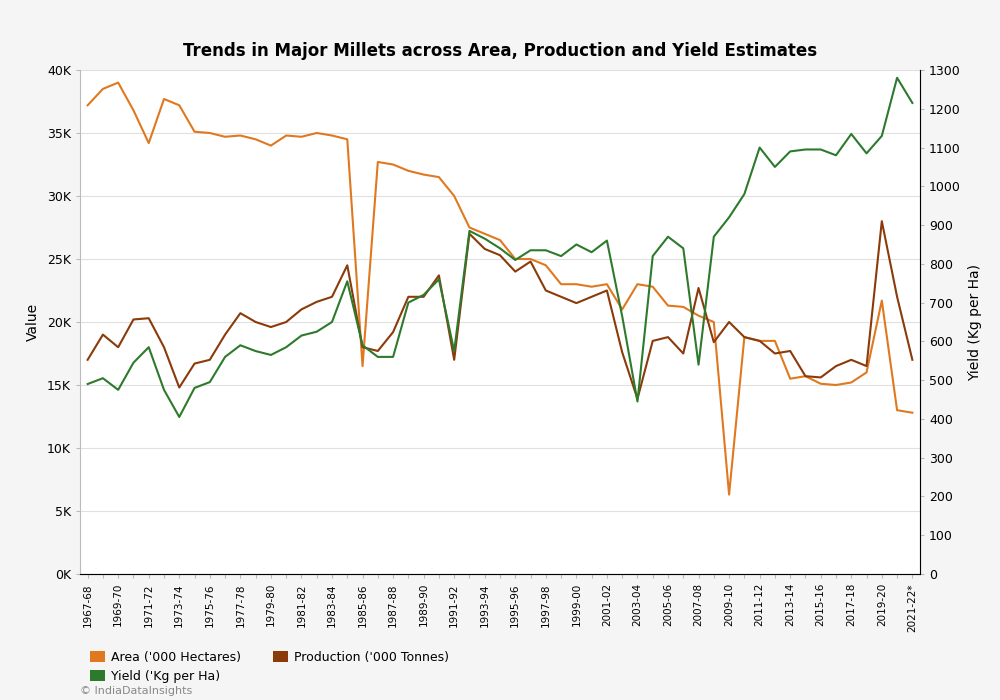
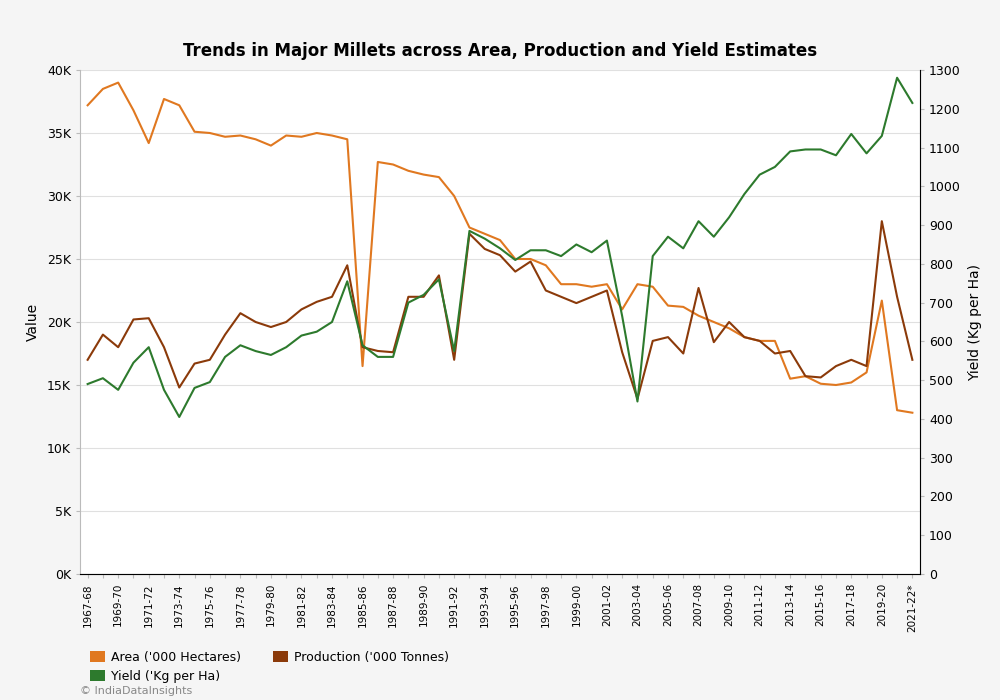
Production ('000 Tonnes)/1987-88: 19.2K -> 17.6K
Yield ('Kg per Ha)/2007-08: 540 -> 910
Area ('000 Hectares)/2009-10: 6.3K -> 19.5K
Yield ('Kg per Ha)/2011-12: 1100 -> 1030
